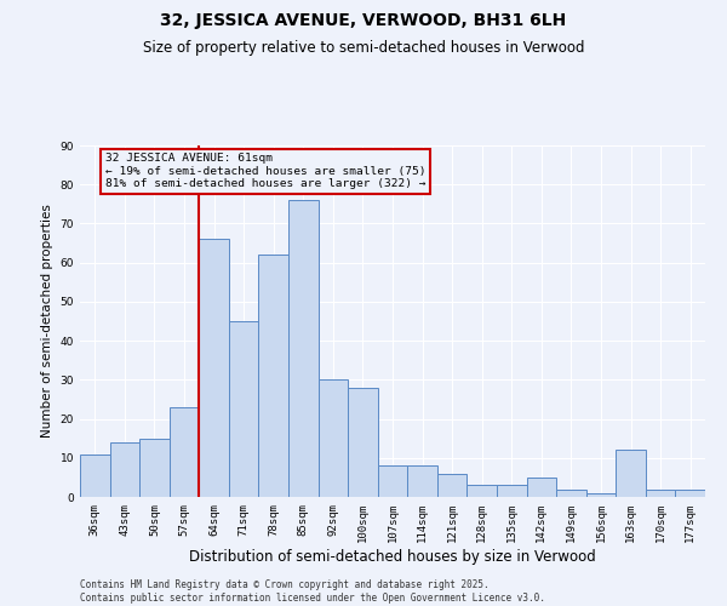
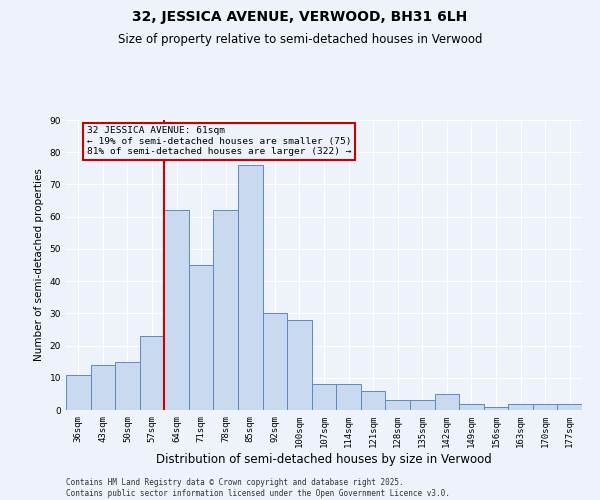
64sqm: 66 -> 62
163sqm: 12 -> 2
